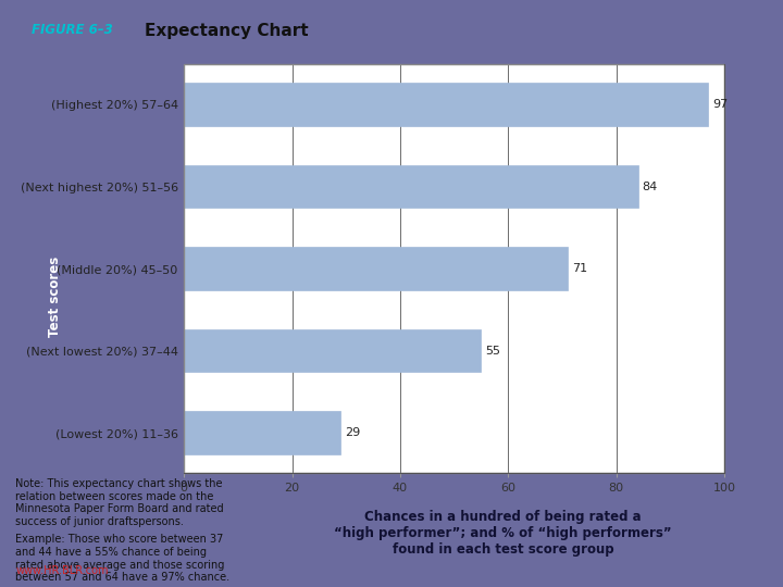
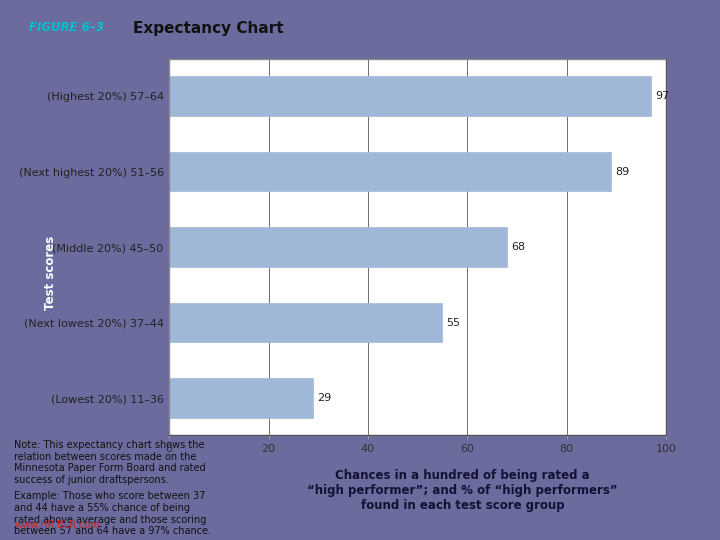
(Next highest 20%) 51–56: 84 -> 89
(Middle 20%) 45–50: 71 -> 68
